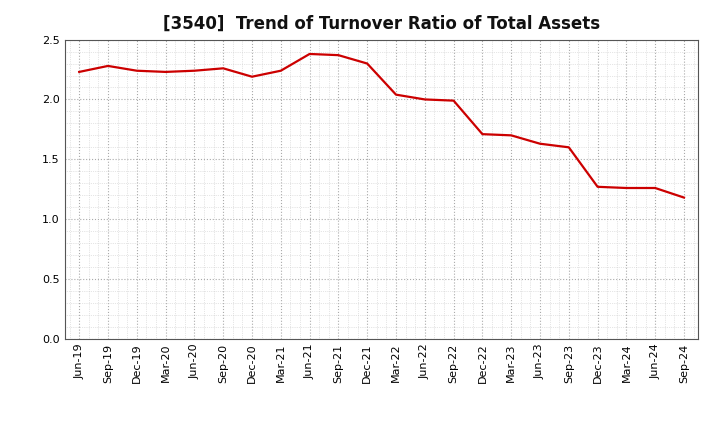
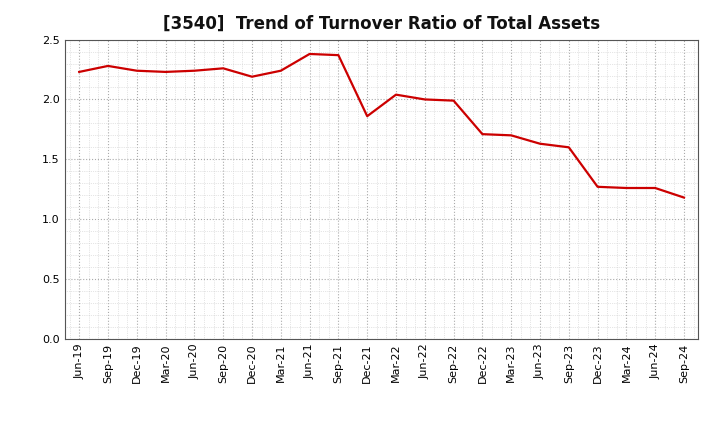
Dec-21: 2.30 -> 1.86
